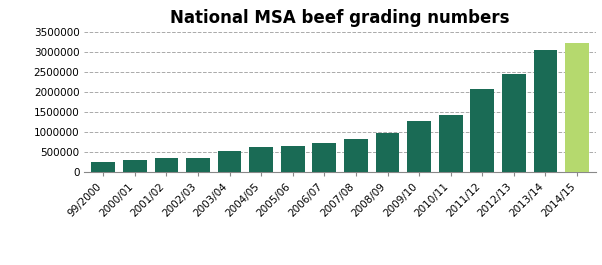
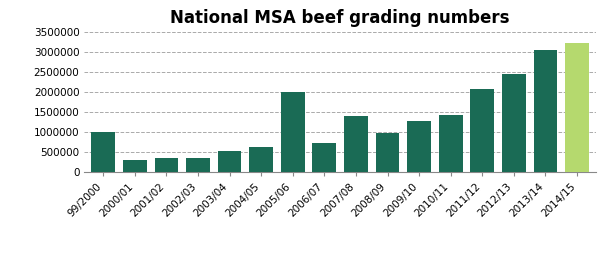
99/2000: 250000 -> 1000000
2005/06: 640000 -> 2000000
2007/08: 840000 -> 1400000
